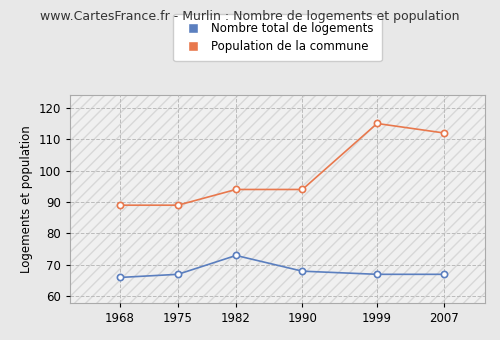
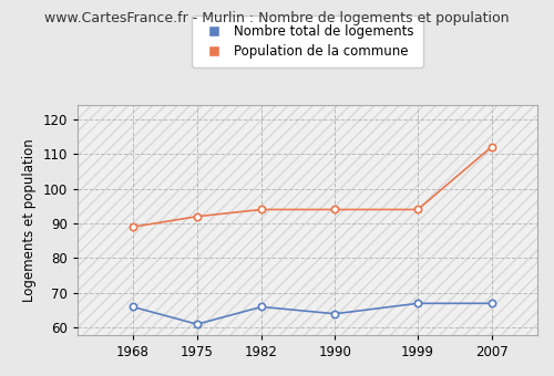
Nombre total de logements/1975: 67 -> 61
Population de la commune/1975: 89 -> 92
Nombre total de logements/1982: 73 -> 66
Nombre total de logements/1990: 68 -> 64
Population de la commune/1999: 115 -> 94
